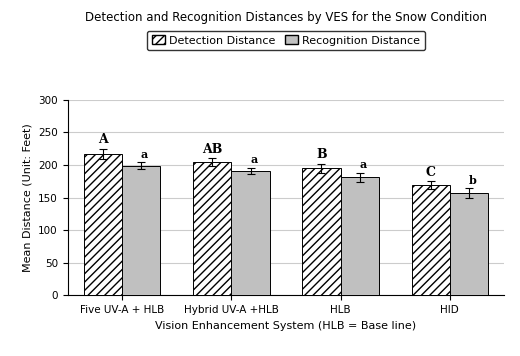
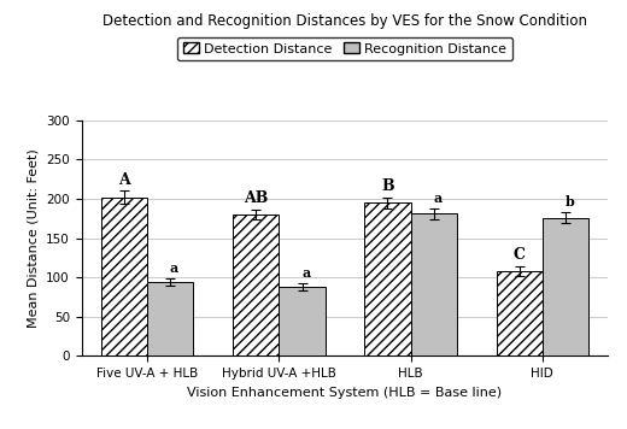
Detection Distance/Five UV-A + HLB: 217 -> 202
Recognition Distance/Five UV-A + HLB: 199 -> 94
Detection Distance/Hybrid UV-A +HLB: 204 -> 180
Recognition Distance/Hybrid UV-A +HLB: 191 -> 88
Detection Distance/HID: 169 -> 108
Recognition Distance/HID: 157 -> 176
